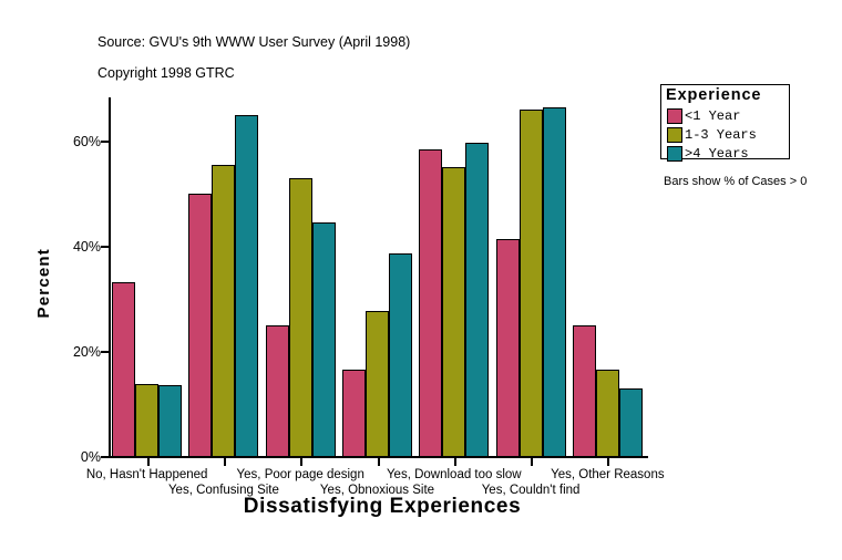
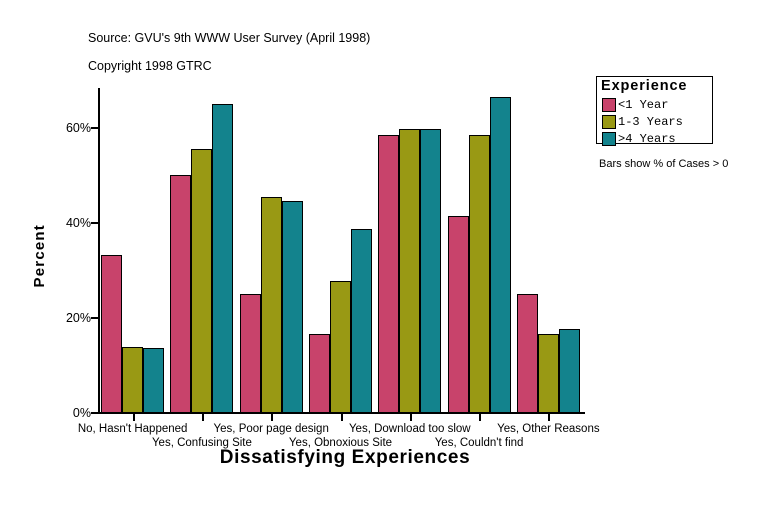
1-3 Years/Yes, Poor page design: 53% -> 46%
1-3 Years/Yes, Download too slow: 55% -> 60%
1-3 Years/Yes, Couldn't find: 66% -> 58%
>4 Years/Yes, Other Reasons: 13% -> 18%
